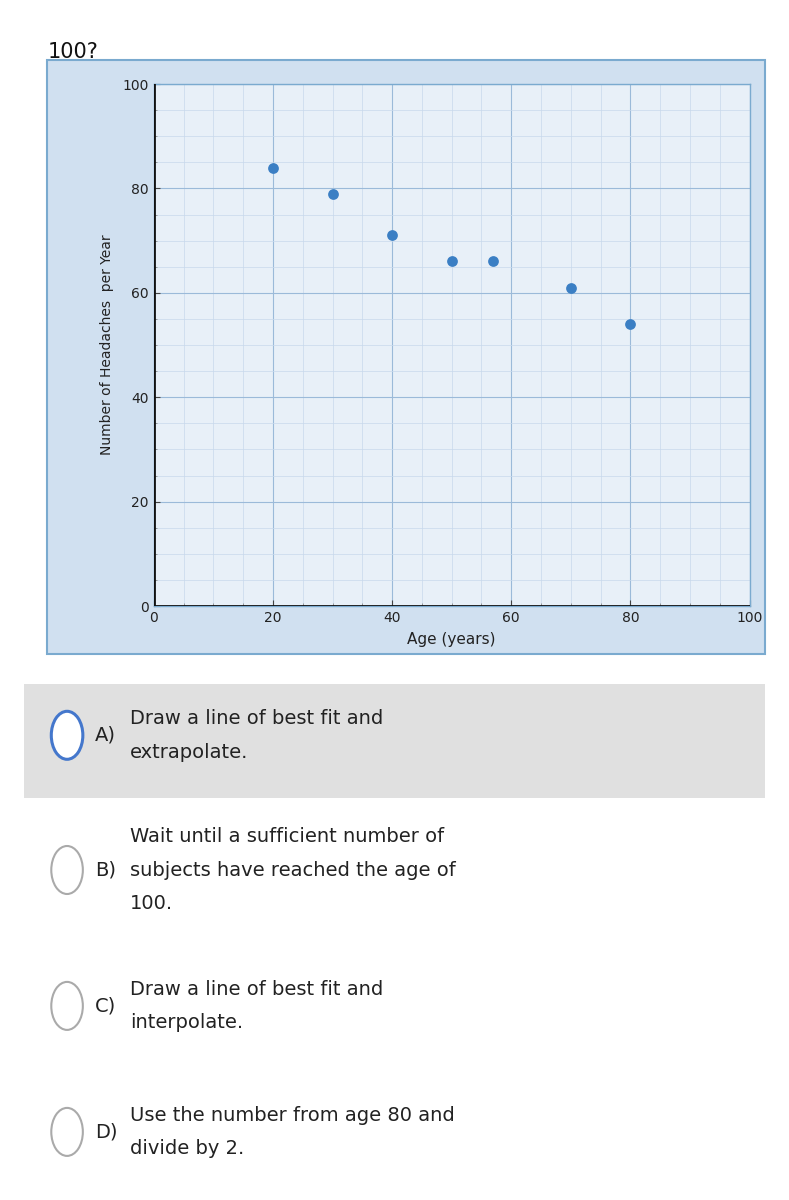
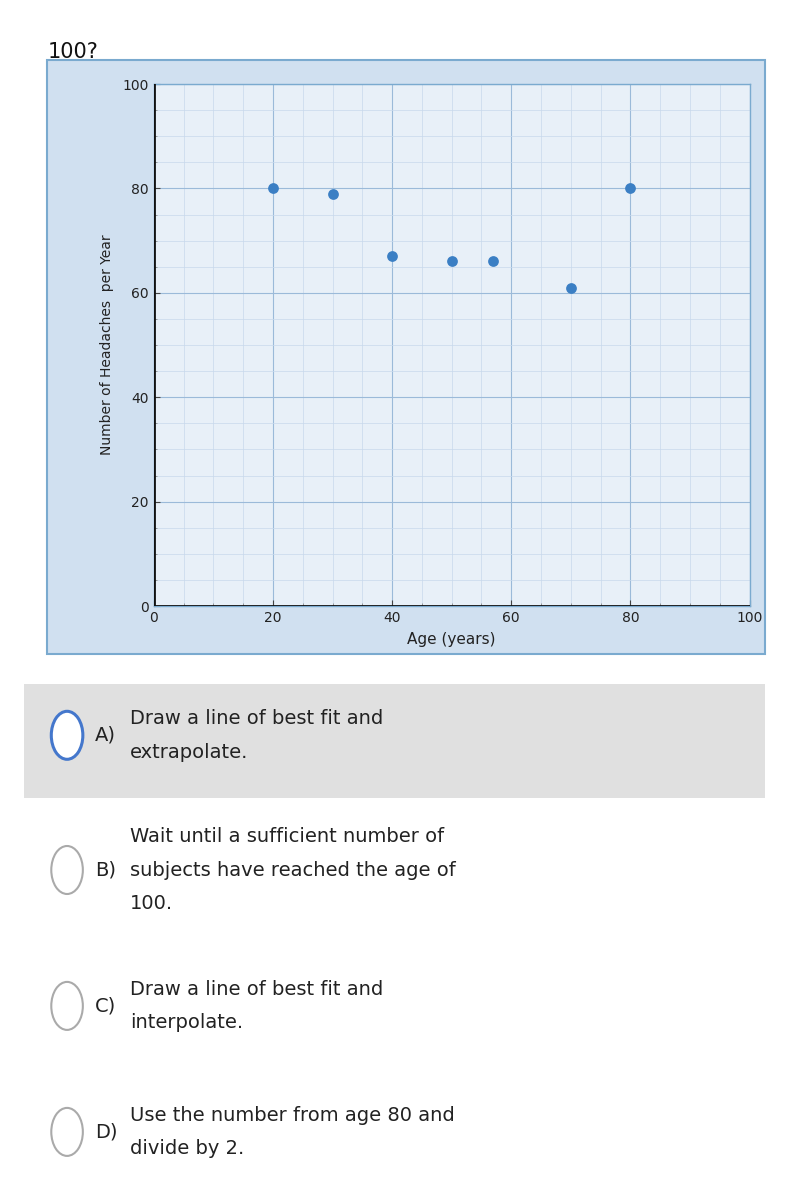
20: 84 -> 80
40: 71 -> 67
80: 54 -> 80
